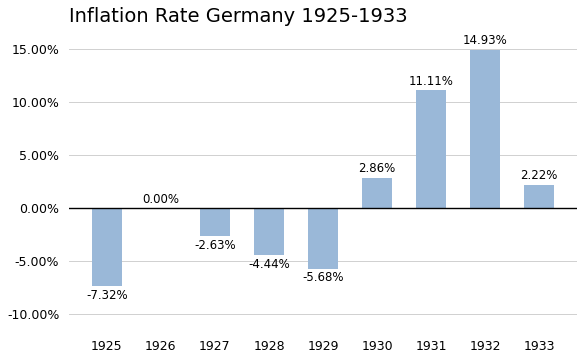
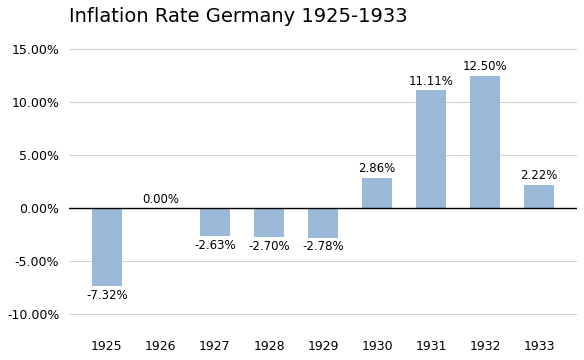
1928: -4.44% -> -2.70%
1929: -5.68% -> -2.78%
1932: 14.93% -> 12.50%
